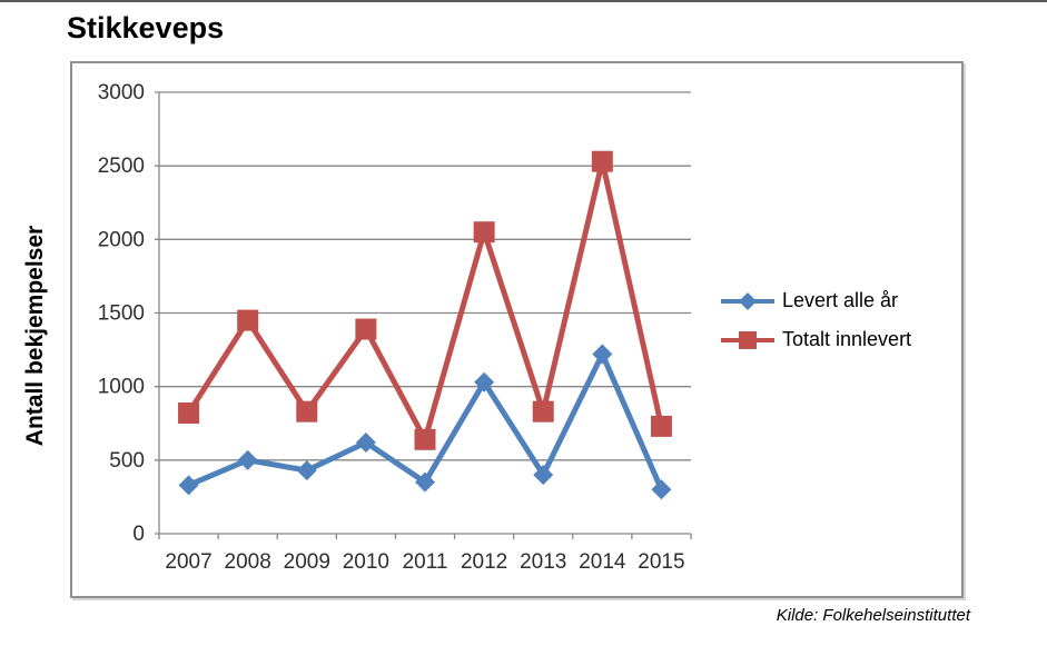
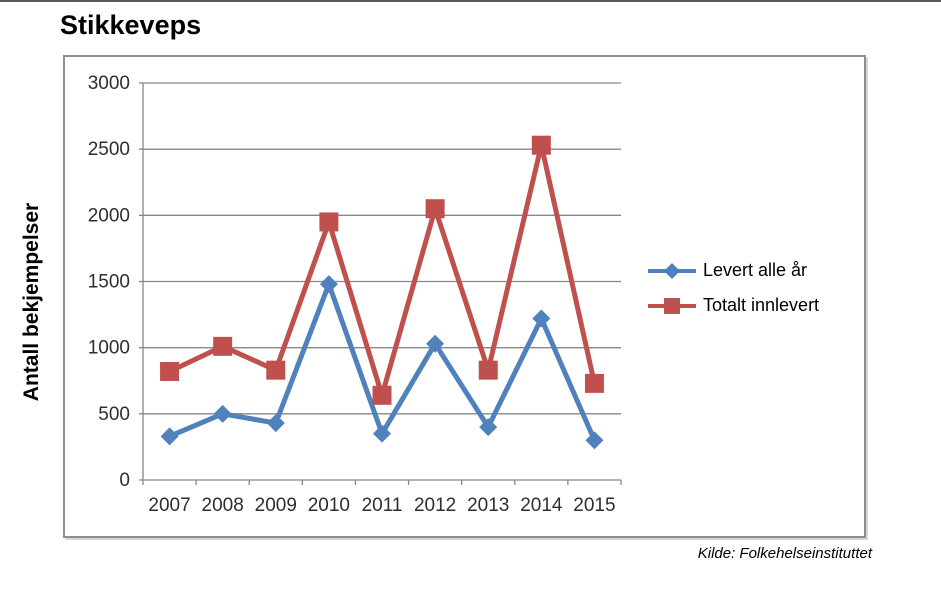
Totalt innlevert/2008: 1450 -> 1010
Levert alle år/2010: 620 -> 1480
Totalt innlevert/2010: 1390 -> 1950
